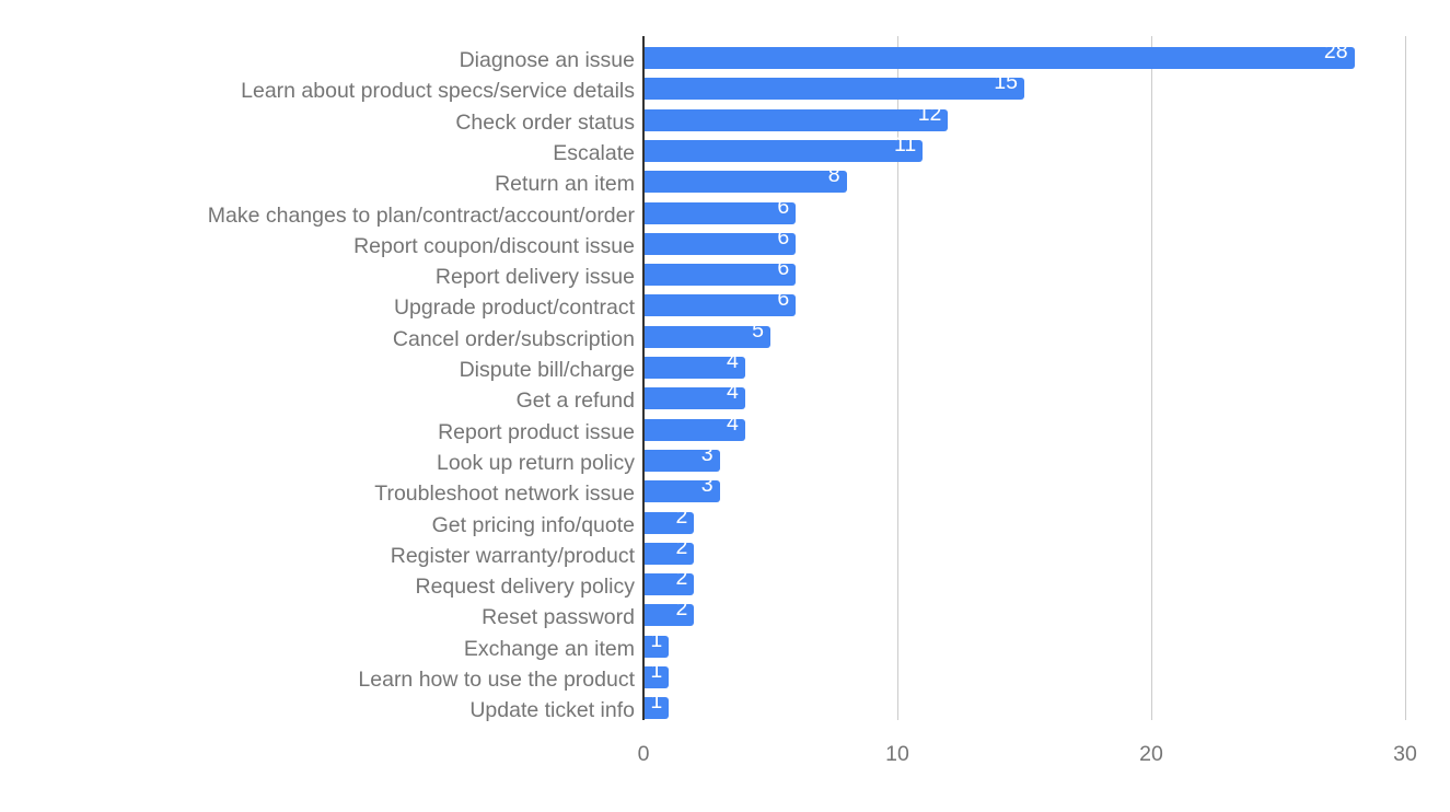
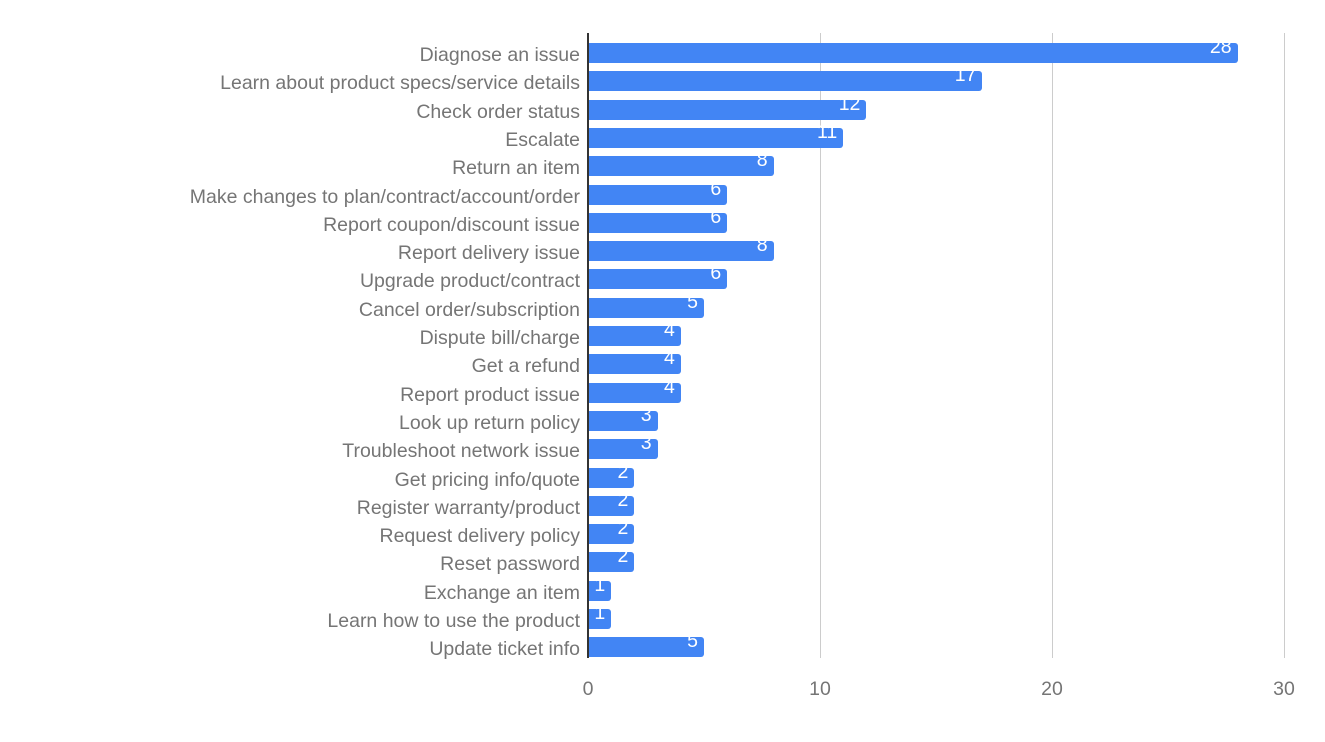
Learn about product specs/service details: 15 -> 17
Report delivery issue: 6 -> 8
Update ticket info: 1 -> 5
